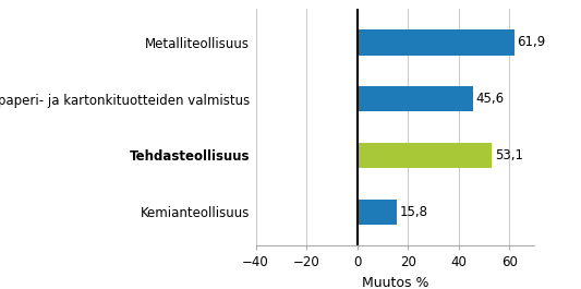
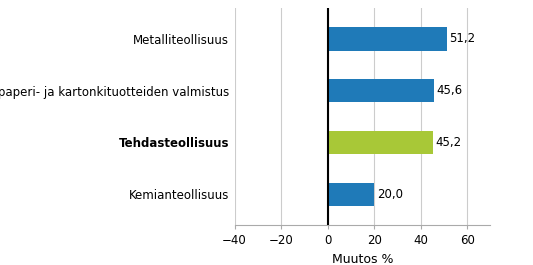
Metalliteollisuus: 61,9 -> 51,2
Tehdasteollisuus: 53,1 -> 45,2
Kemianteollisuus: 15,8 -> 20,0
